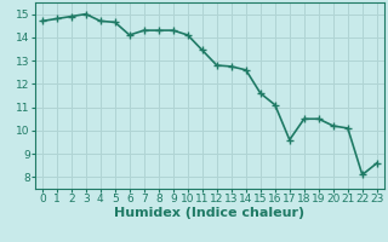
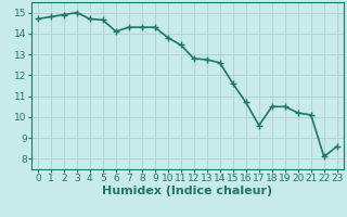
10: 14.1 -> 13.8
16: 11.1 -> 10.7
